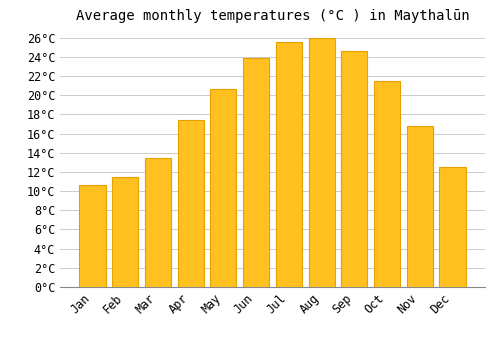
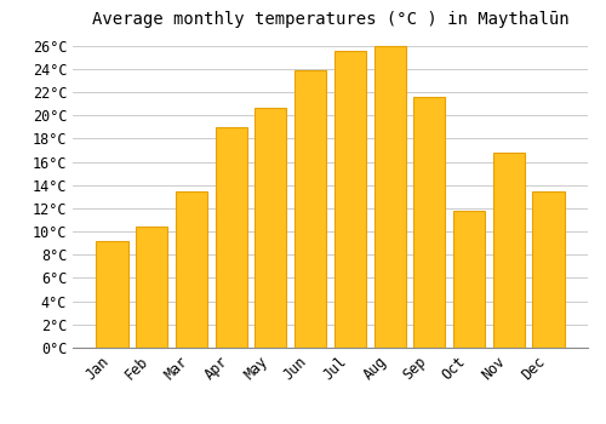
Jan: 10.6°C -> 9.2°C
Feb: 11.5°C -> 10.4°C
Apr: 17.4°C -> 19.0°C
Sep: 24.6°C -> 21.6°C
Oct: 21.5°C -> 11.8°C
Dec: 12.5°C -> 13.4°C
